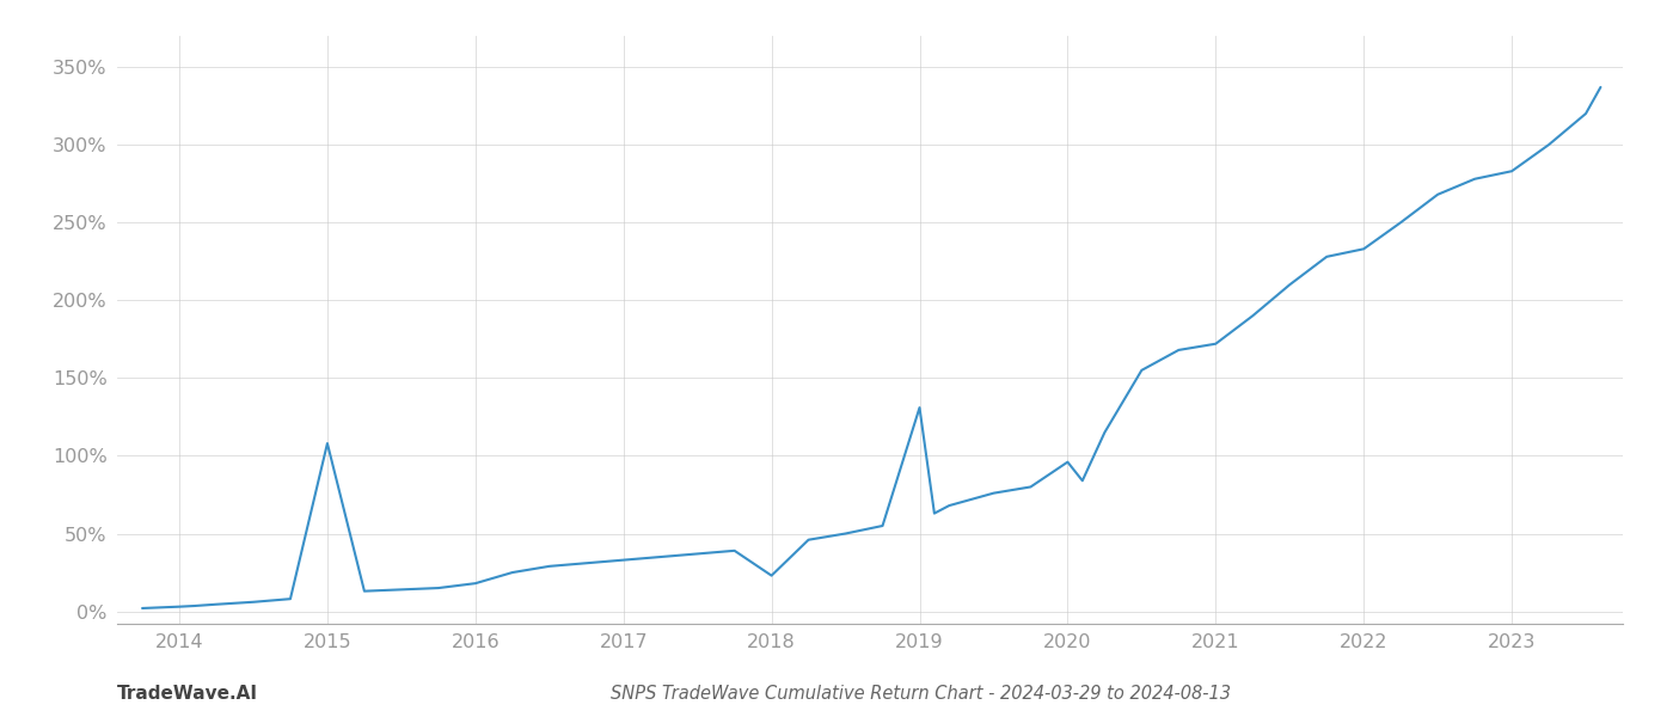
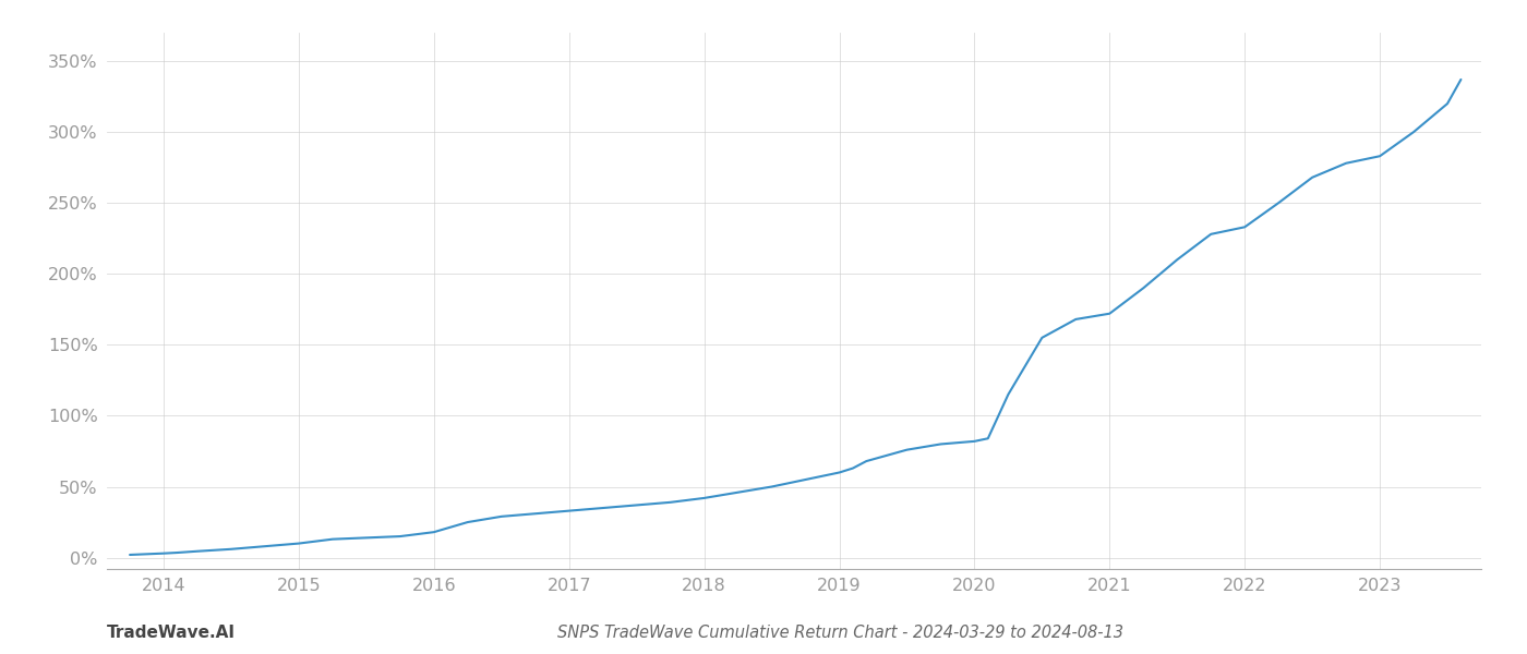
2015: 108% -> 10%
2018: 23% -> 42%
2019: 131% -> 60%
2020: 96% -> 82%
